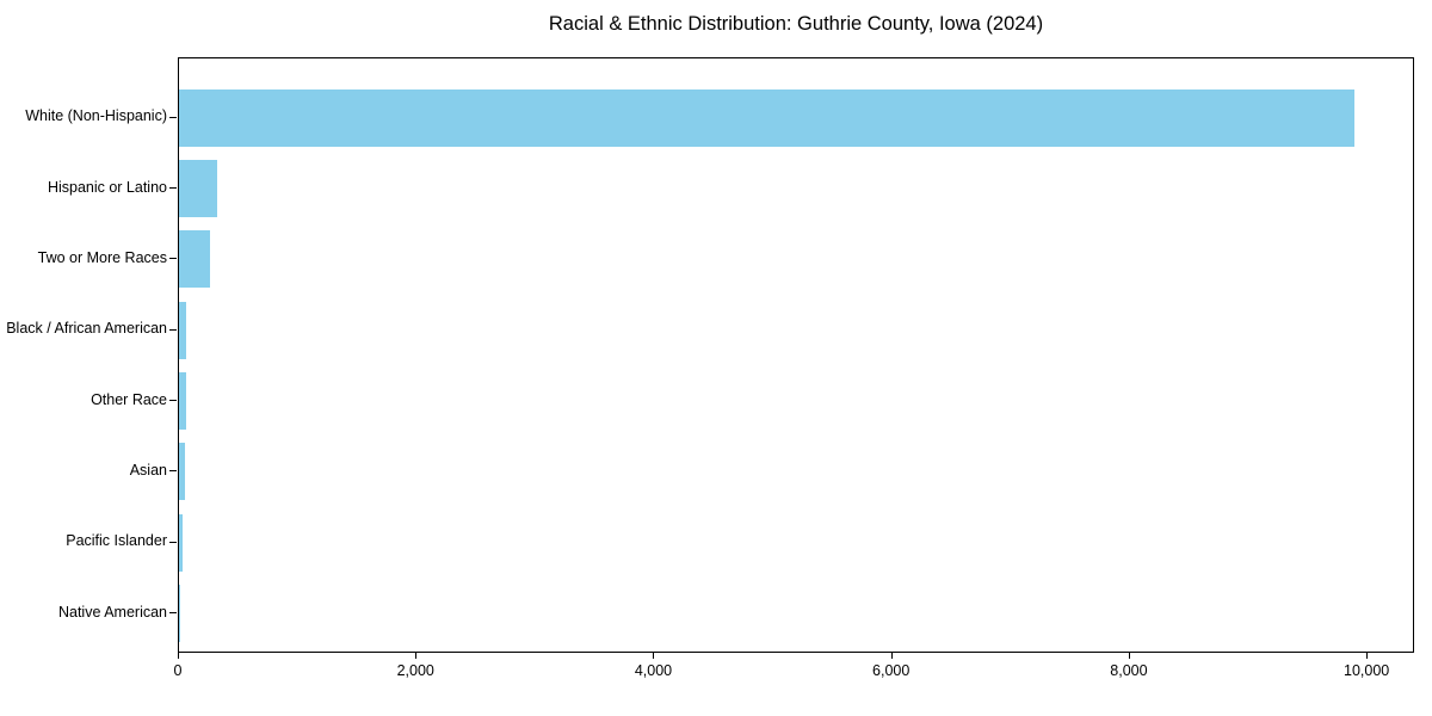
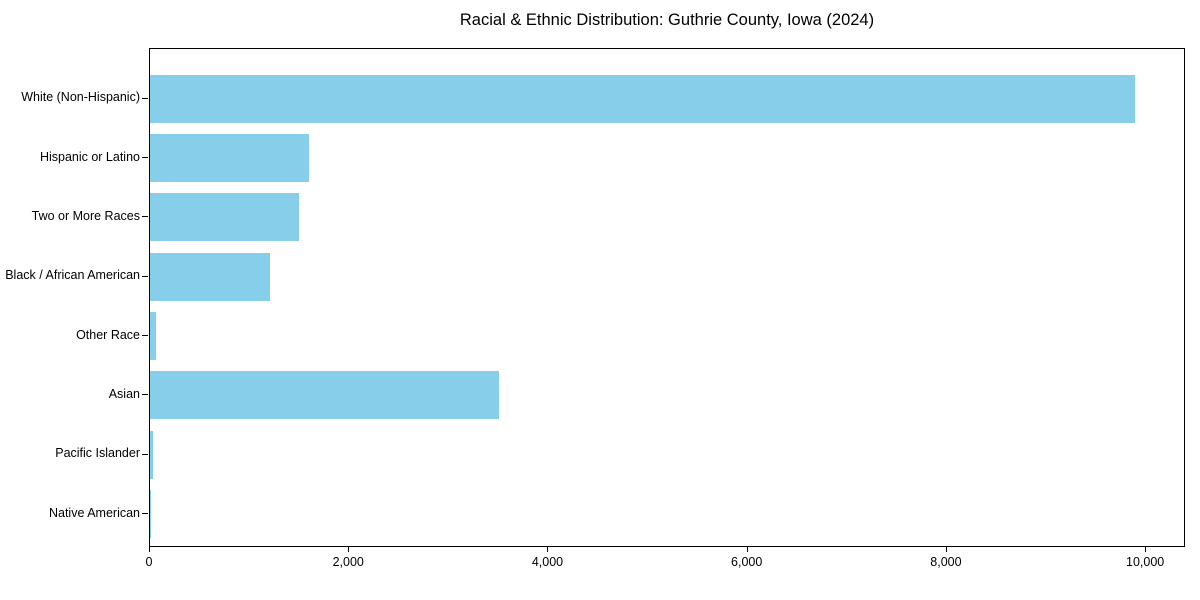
Hispanic or Latino: 300 -> 1600
Two or More Races: 300 -> 1500
Black / African American: 100 -> 1200
Asian: 100 -> 3500
